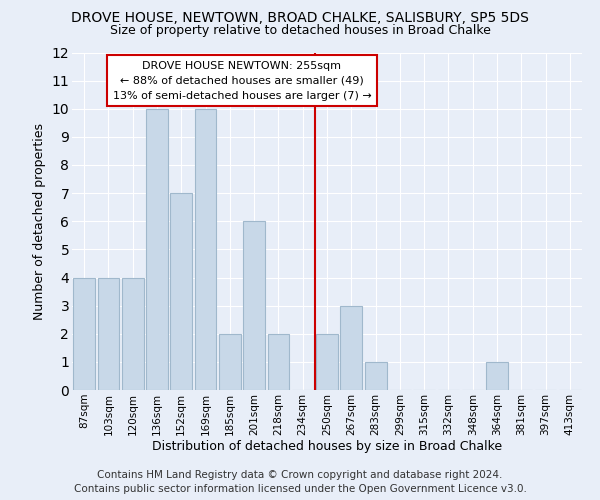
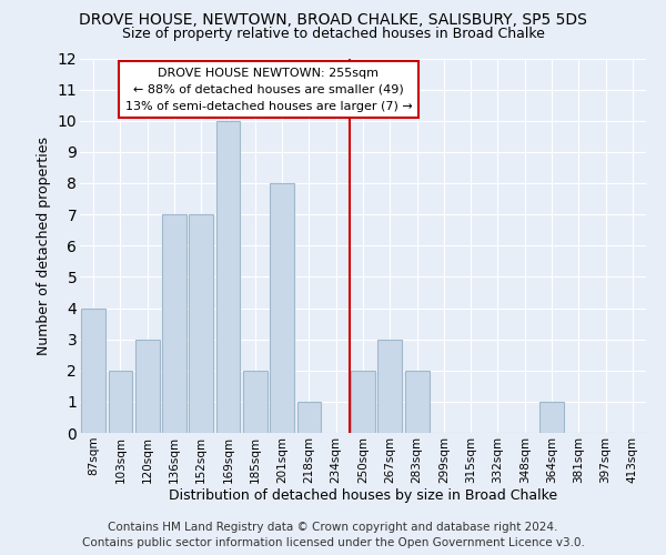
103sqm: 4 -> 2
120sqm: 4 -> 3
136sqm: 10 -> 7
201sqm: 6 -> 8
218sqm: 2 -> 1
283sqm: 1 -> 2
